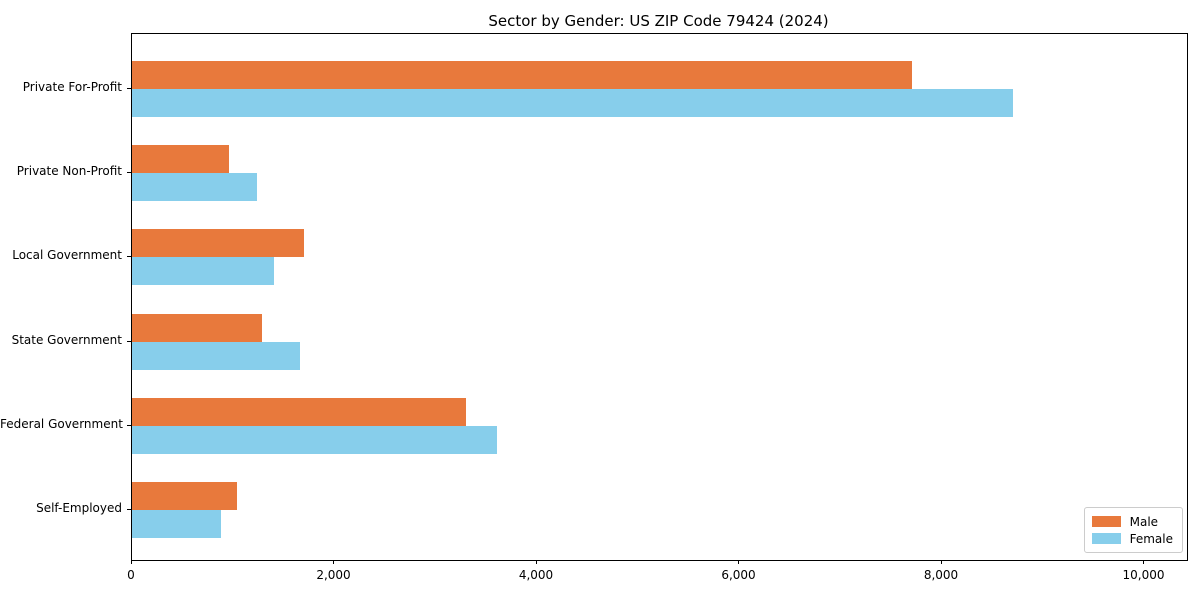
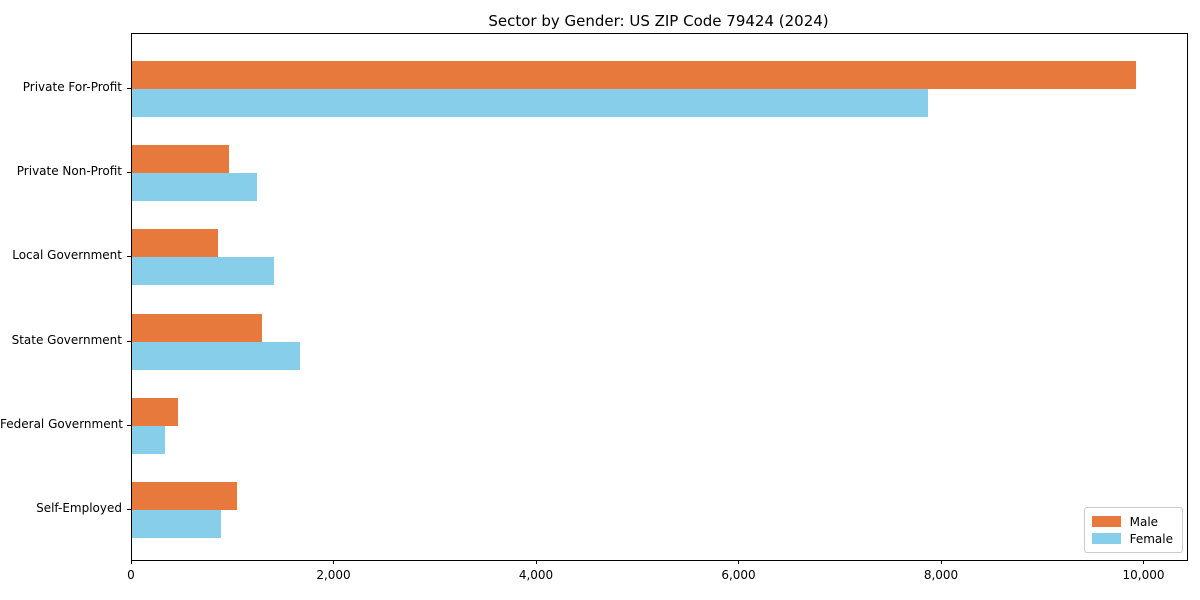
Male/Private For-Profit: 7700 -> 9900
Female/Private For-Profit: 8700 -> 7900
Male/Local Government: 1700 -> 800
Male/Federal Government: 3300 -> 400
Female/Federal Government: 3600 -> 300
